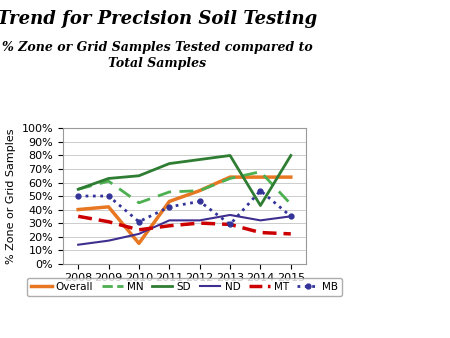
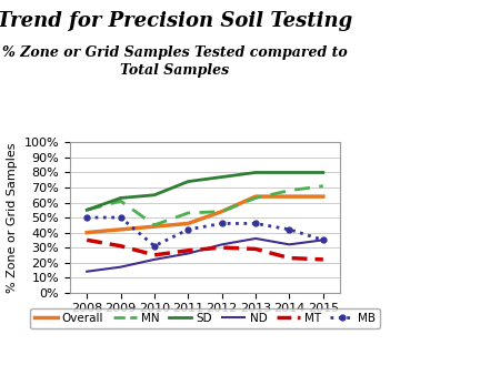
Overall/2010: 15% -> 44%
ND/2011: 32% -> 26%
MB/2013: 29% -> 46%
SD/2014: 43% -> 80%
MB/2014: 54% -> 42%
MN/2015: 44% -> 71%
